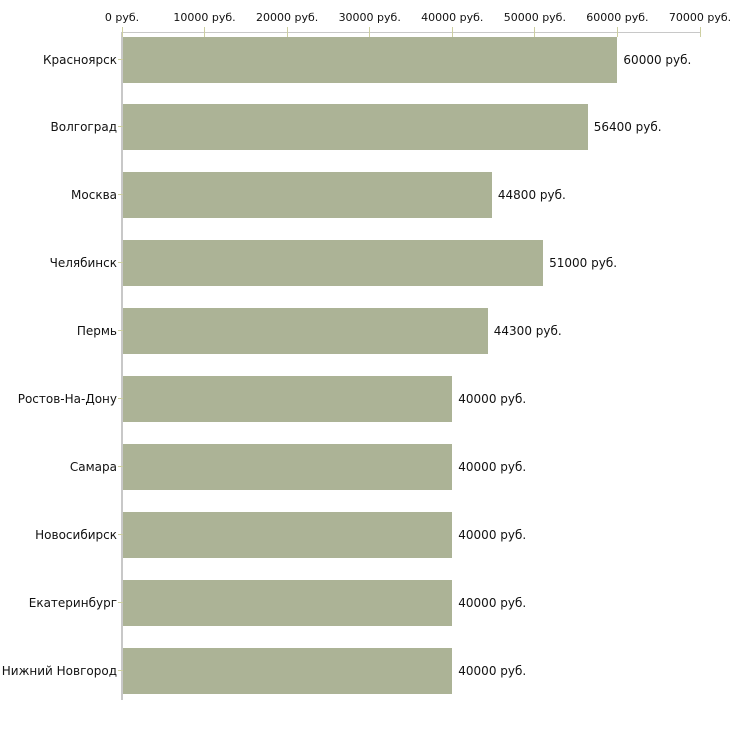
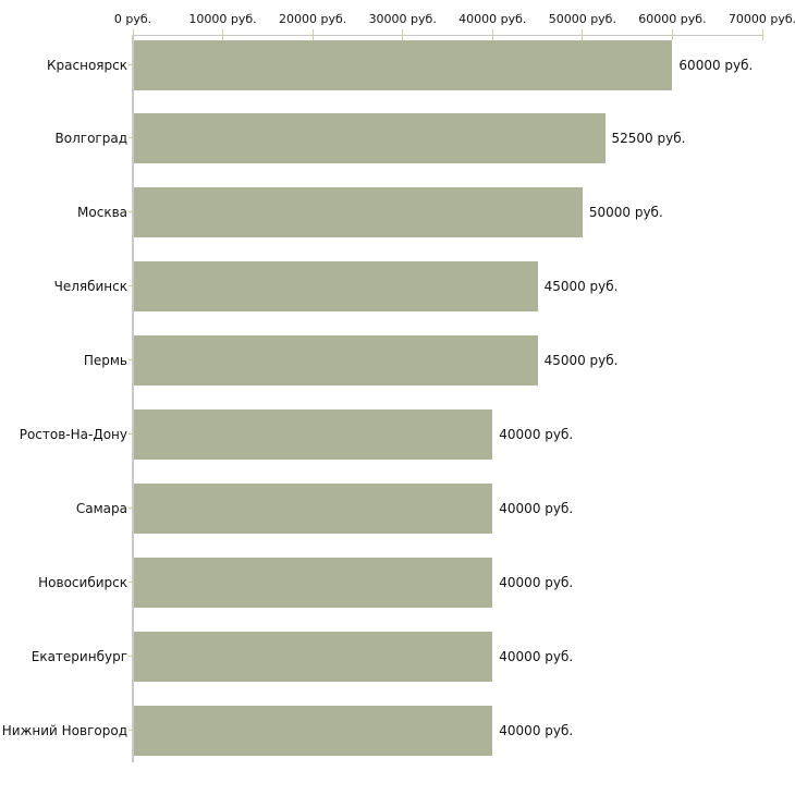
Волгоград: 56400 -> 52500
Москва: 44800 -> 50000
Челябинск: 51000 -> 45000
Пермь: 44300 -> 45000
